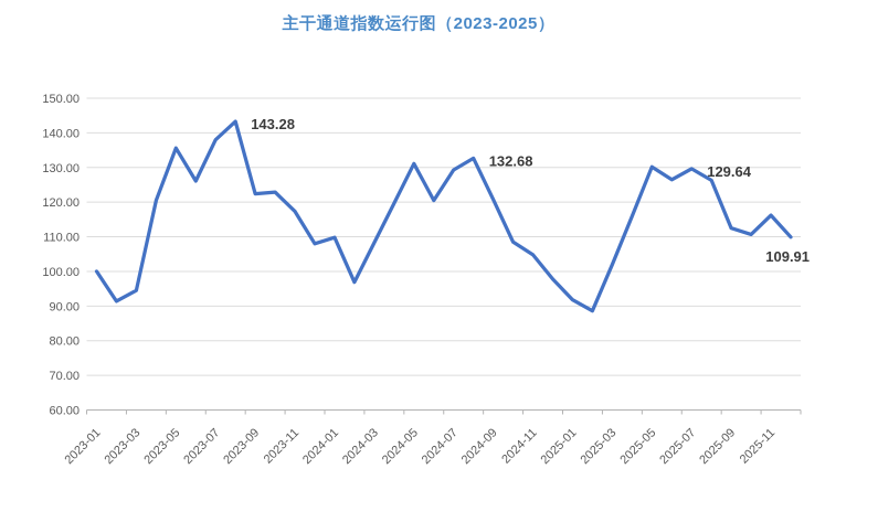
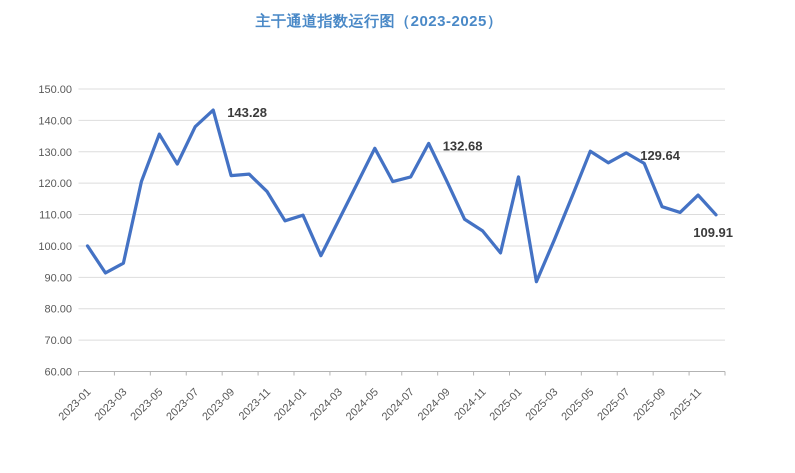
2024-07: 129 -> 122
2025-01: 92 -> 122
